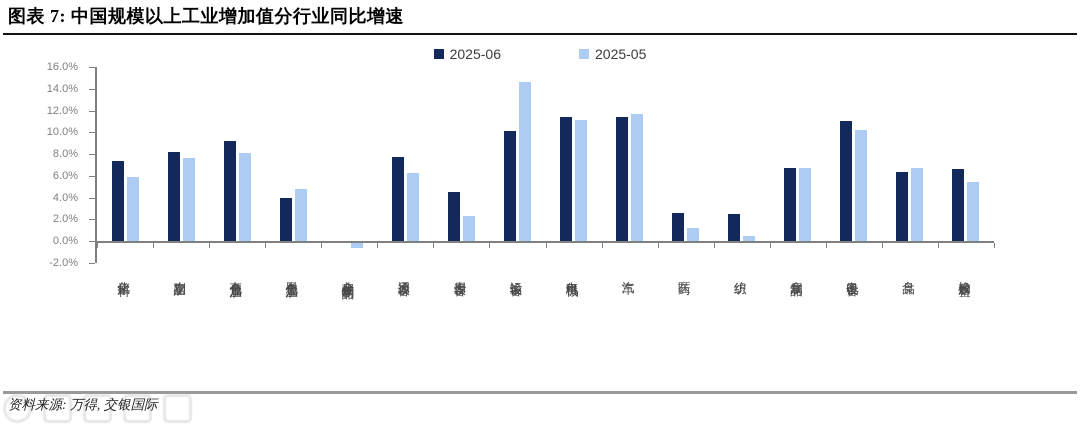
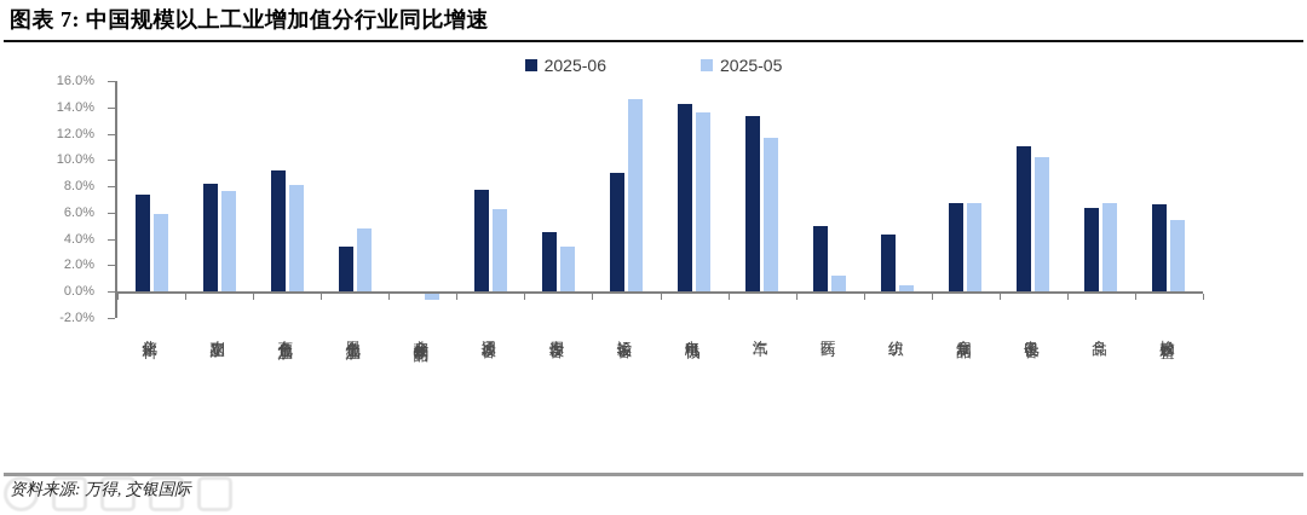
2025-06/黑色金属加工: 4.0% -> 3.4%
2025-05/专用设备: 2.3% -> 3.4%
2025-06/运输设备: 10.1% -> 9.0%
2025-06/电气机械: 11.4% -> 14.3%
2025-05/电气机械: 11.1% -> 13.6%
2025-06/汽车: 11.4% -> 13.3%
2025-06/医药: 2.6% -> 5.0%
2025-06/纺织: 2.5% -> 4.3%
